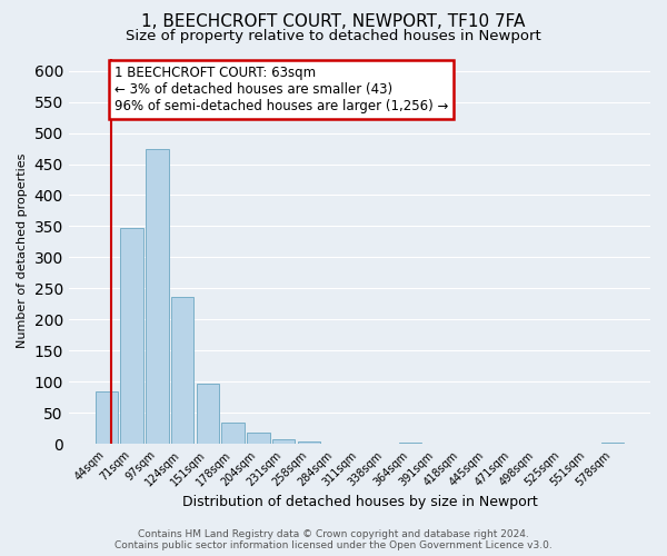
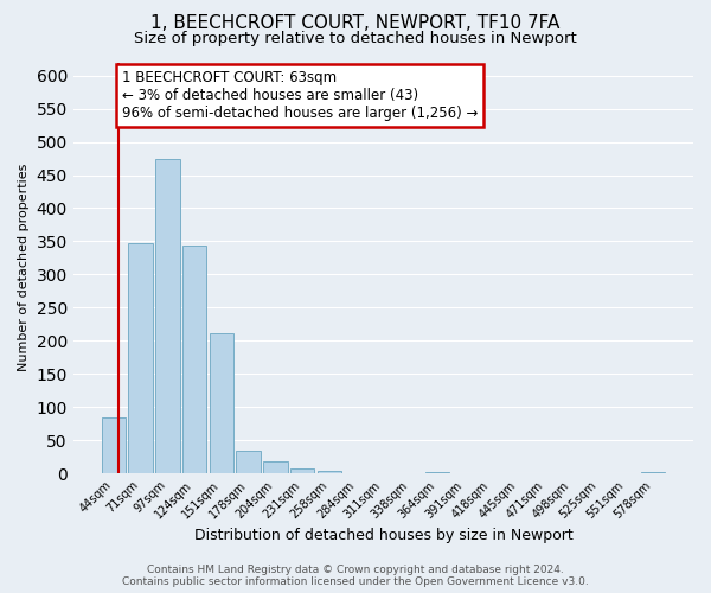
124sqm: 237 -> 344
151sqm: 97 -> 212
